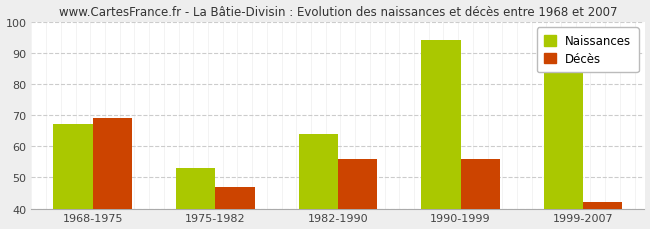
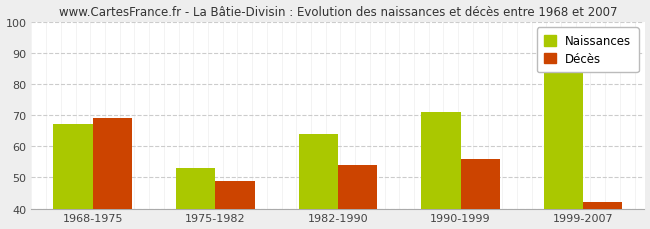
Décès/1975-1982: 47 -> 49
Décès/1982-1990: 56 -> 54
Naissances/1990-1999: 94 -> 71
